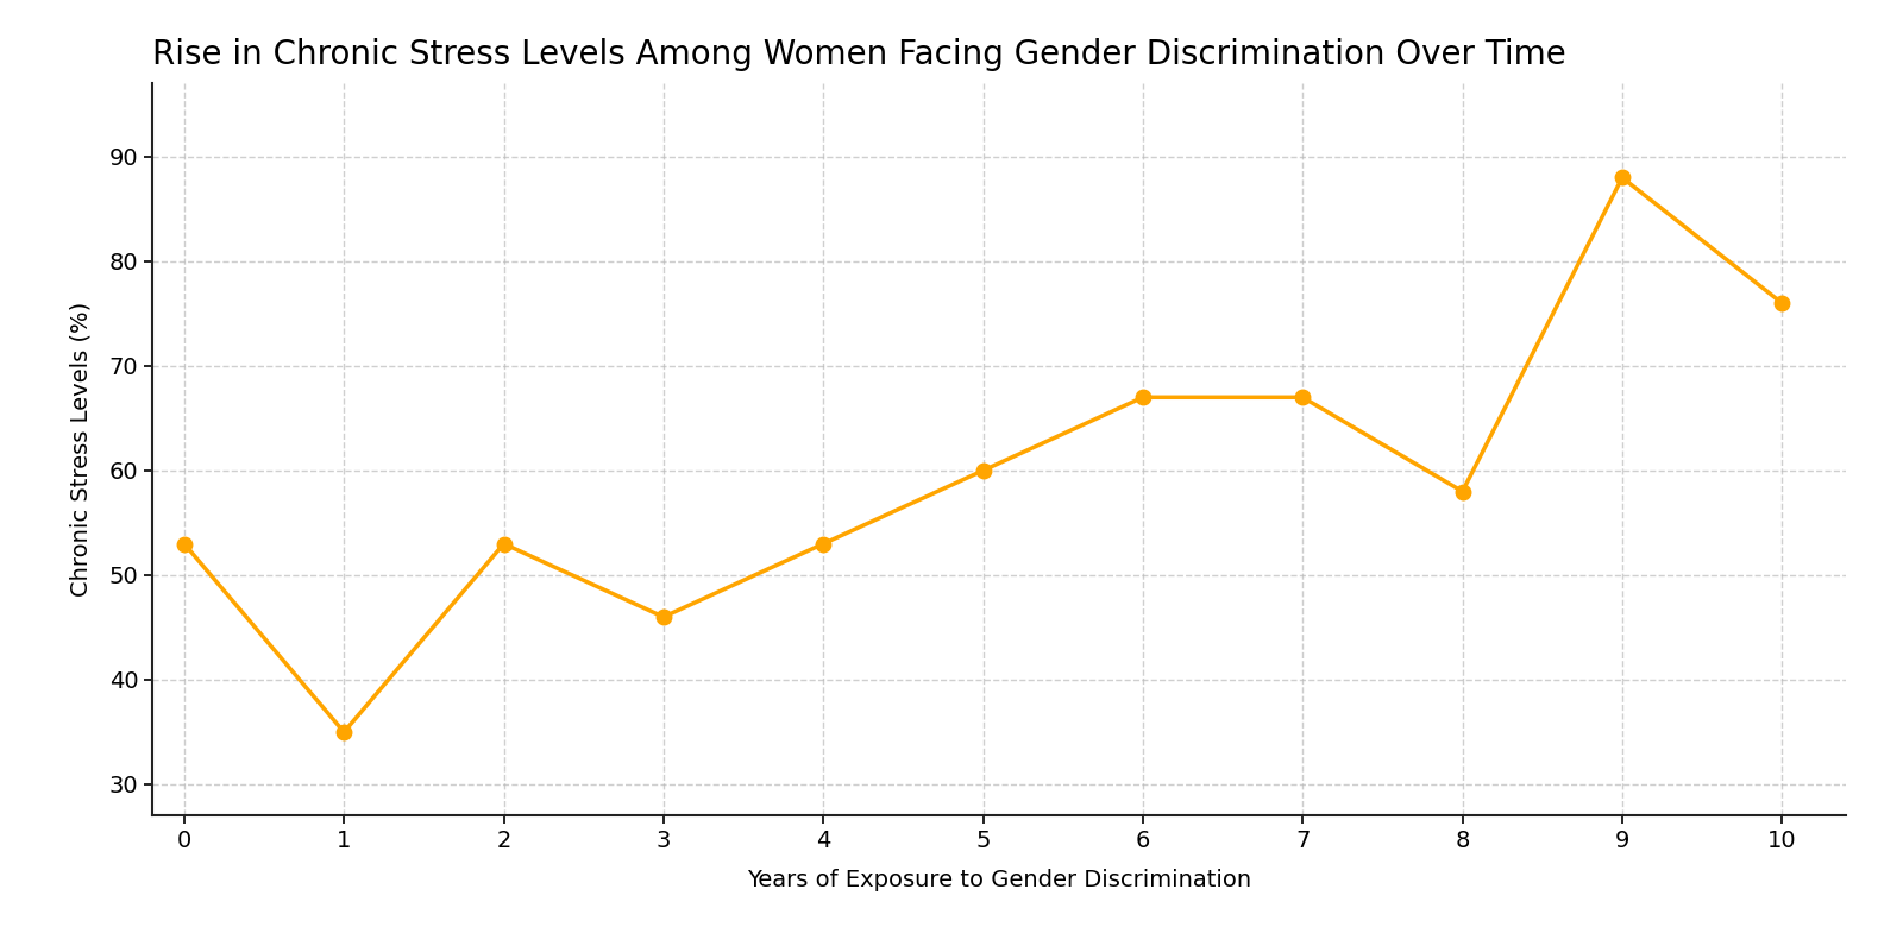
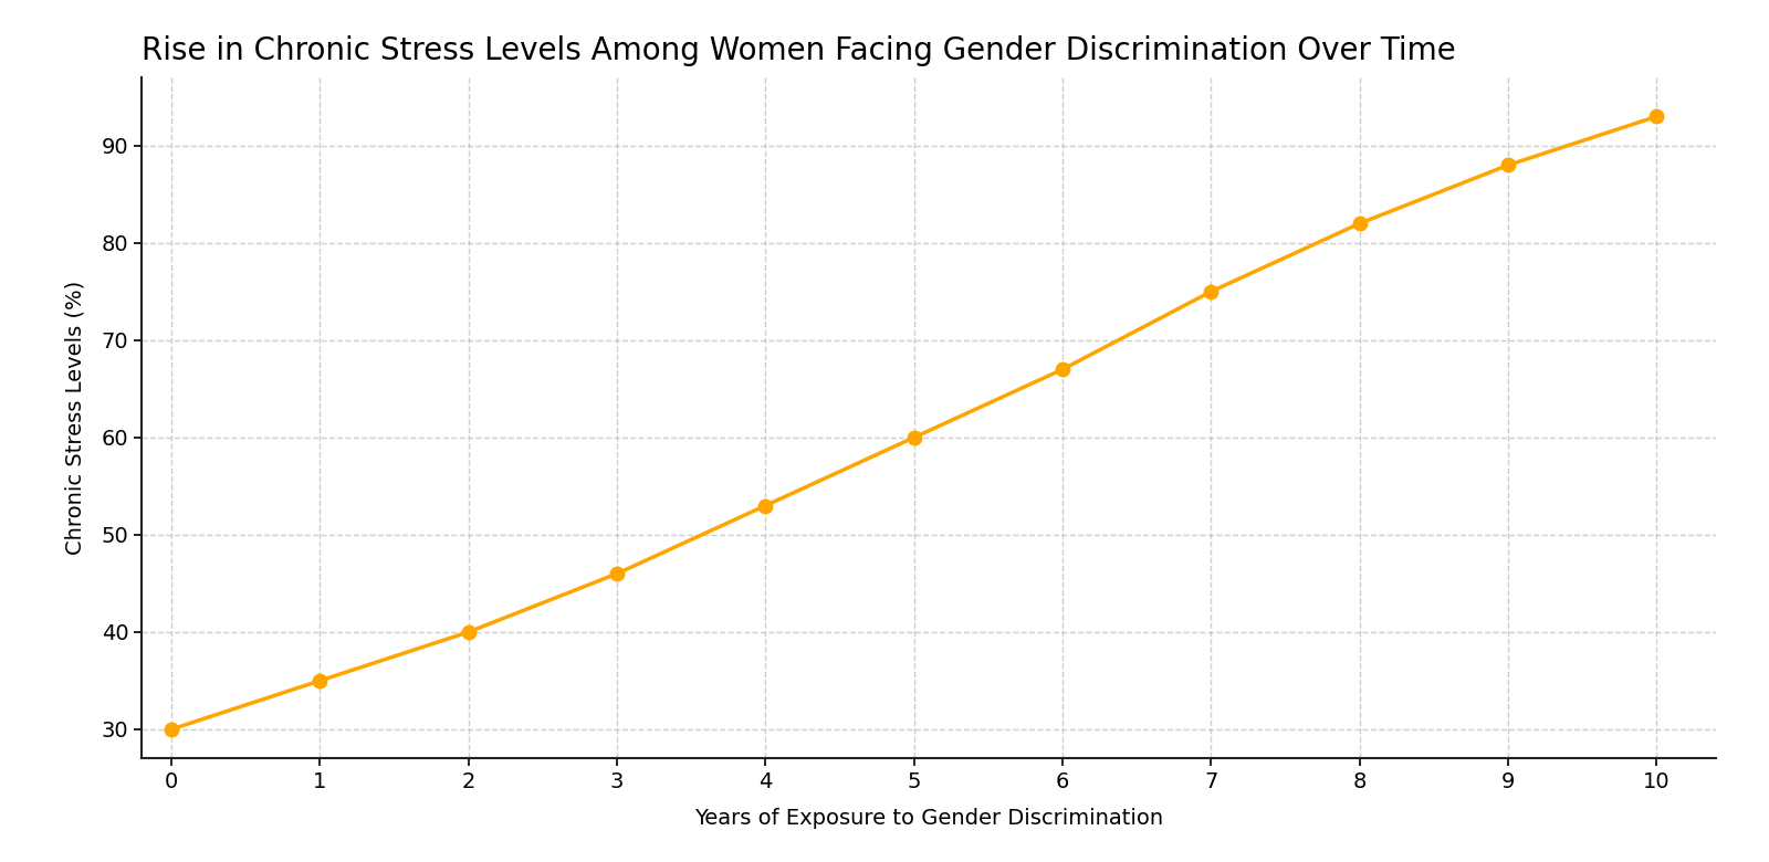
0: 53 -> 30
2: 53 -> 40
7: 67 -> 75
8: 58 -> 82
10: 76 -> 93
